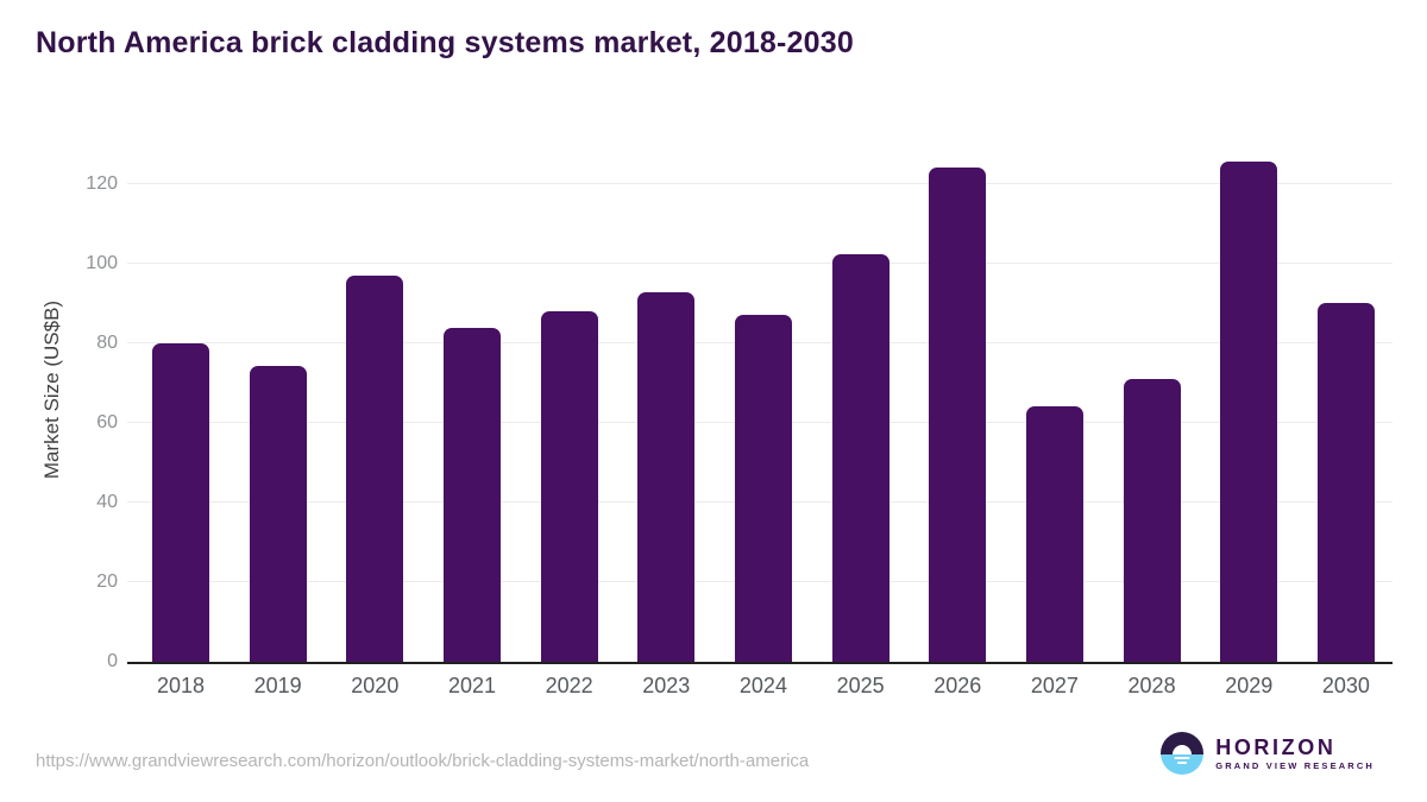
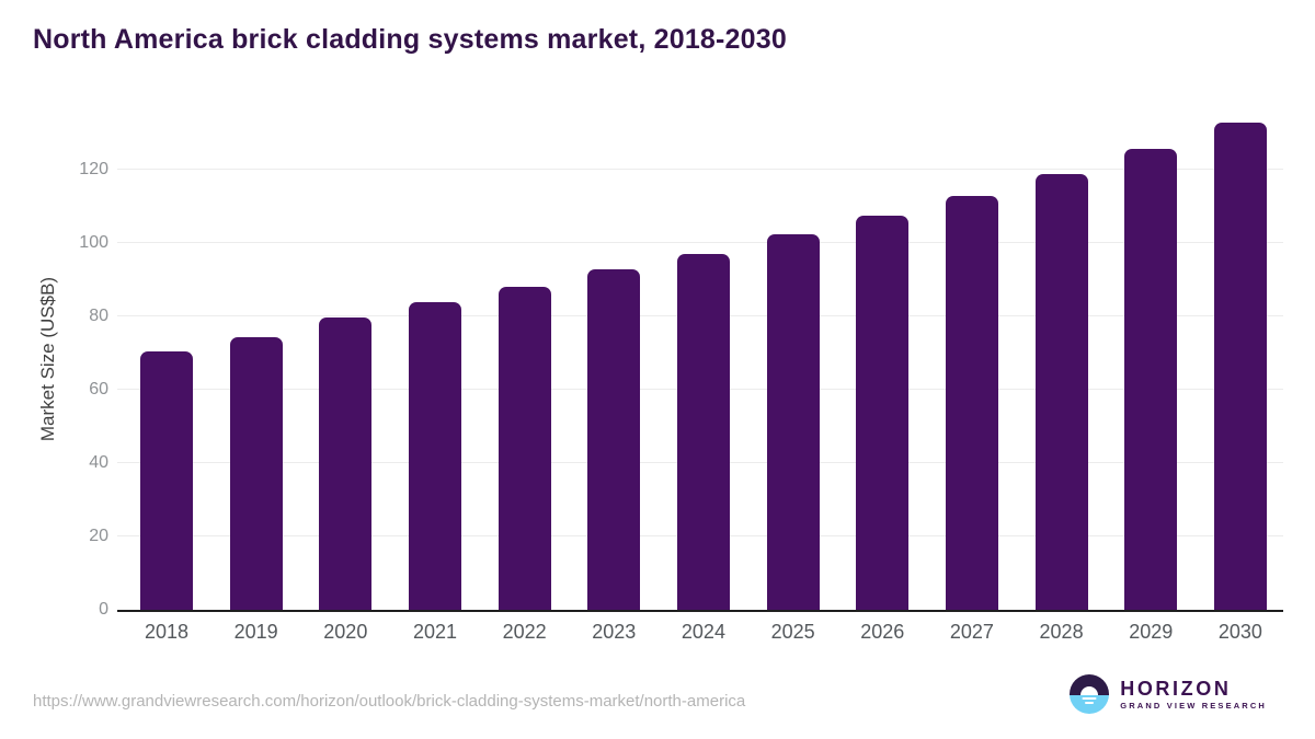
2018: 80 -> 70
2020: 97 -> 80
2024: 87 -> 97
2026: 124 -> 107
2027: 64 -> 113
2028: 71 -> 119
2030: 90 -> 133
